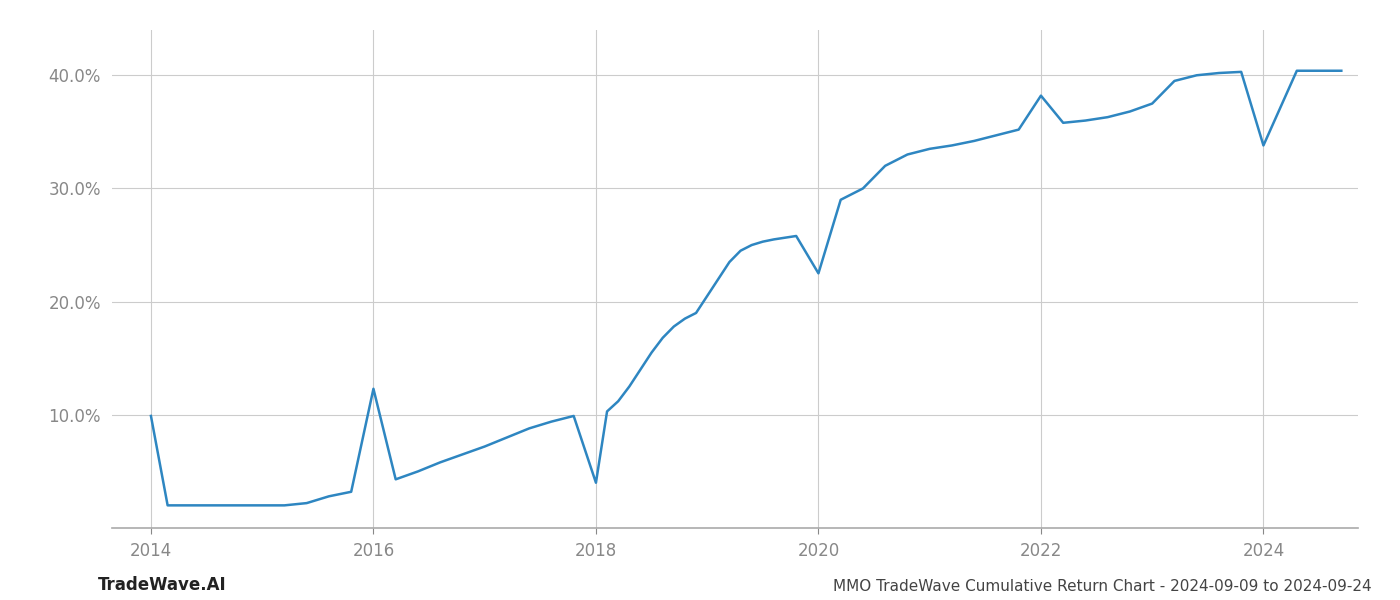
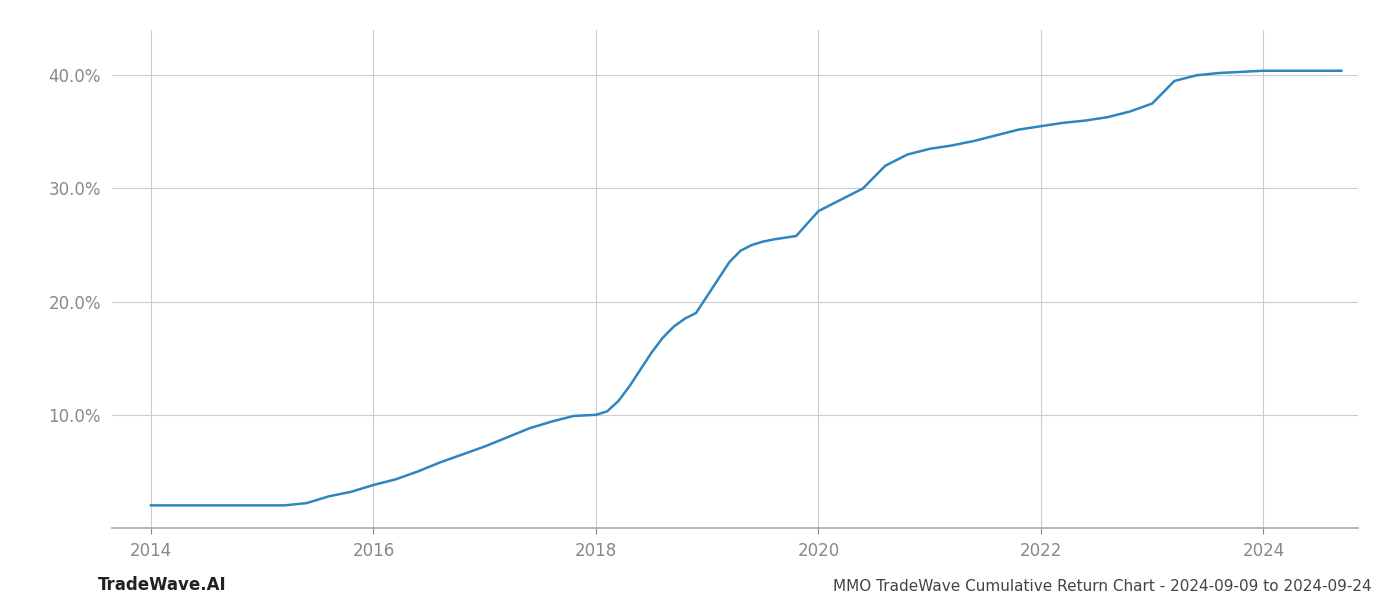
2014: 9.9% -> 2.0%
2016: 12.3% -> 3.8%
2018: 4.0% -> 10.0%
2020: 22.5% -> 28.0%
2022: 38.2% -> 35.5%
2024: 33.8% -> 40.4%
